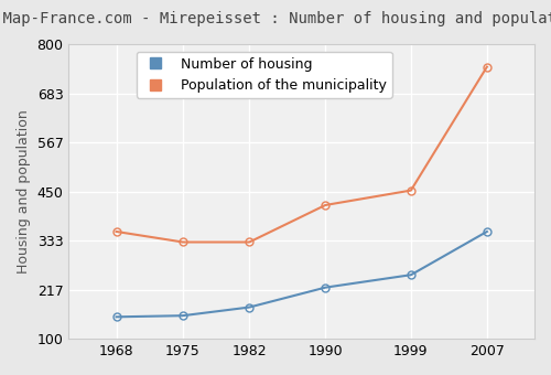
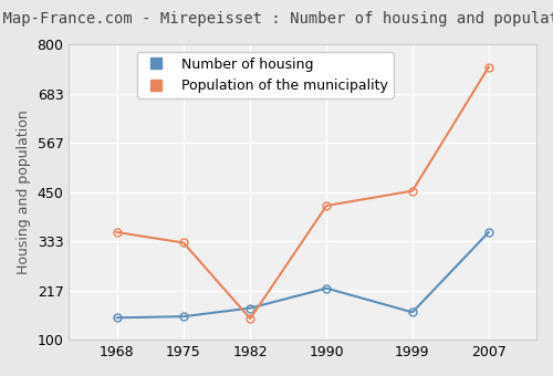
Population of the municipality/1982: 330 -> 150
Number of housing/1999: 252 -> 165
